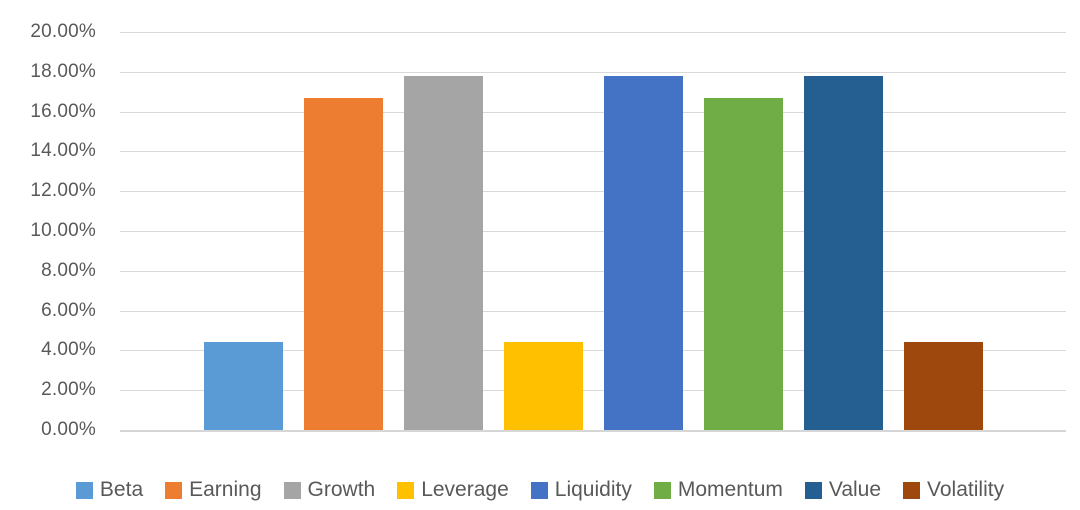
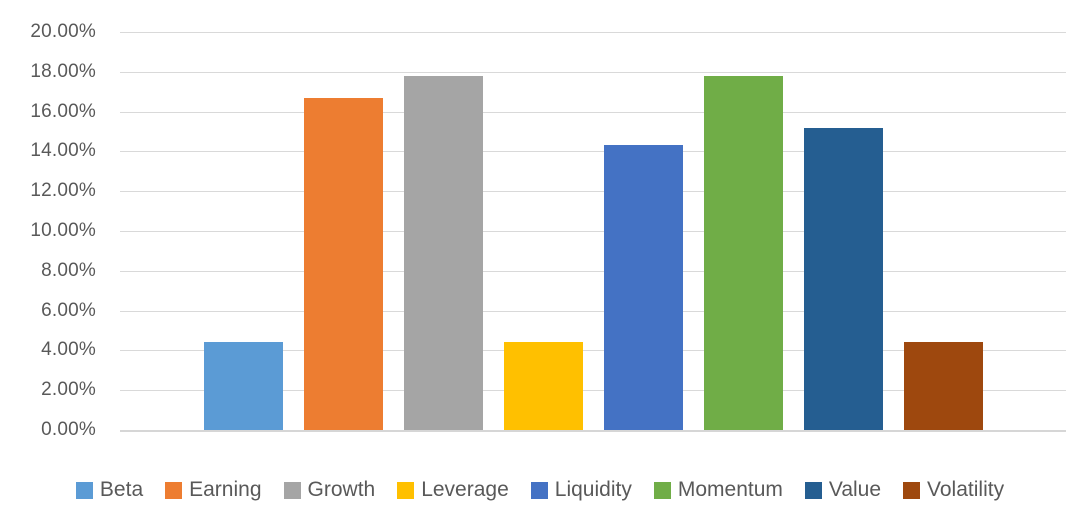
Liquidity: 17.8% -> 14.3%
Momentum: 16.7% -> 17.8%
Value: 17.8% -> 15.2%
